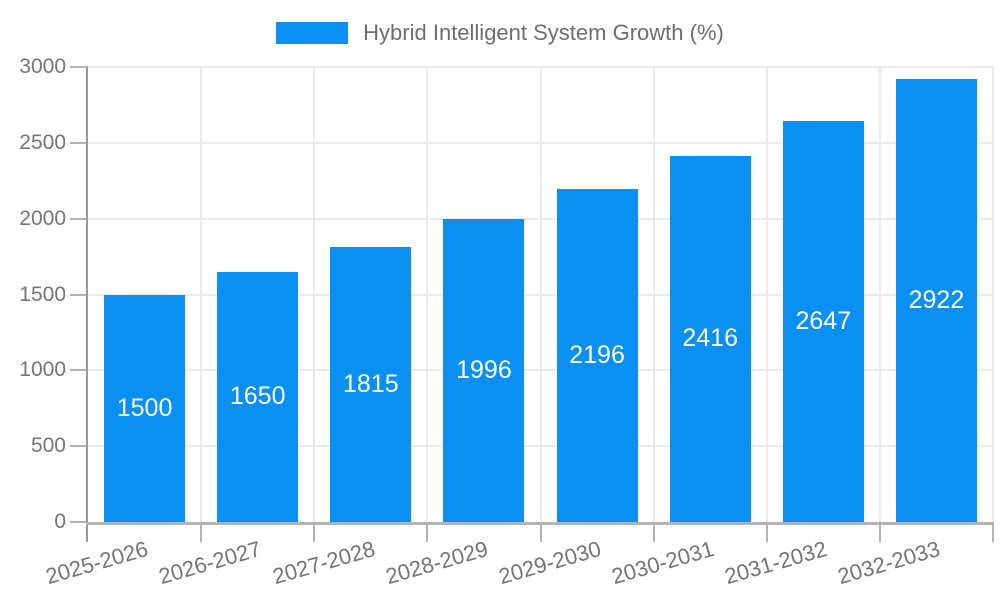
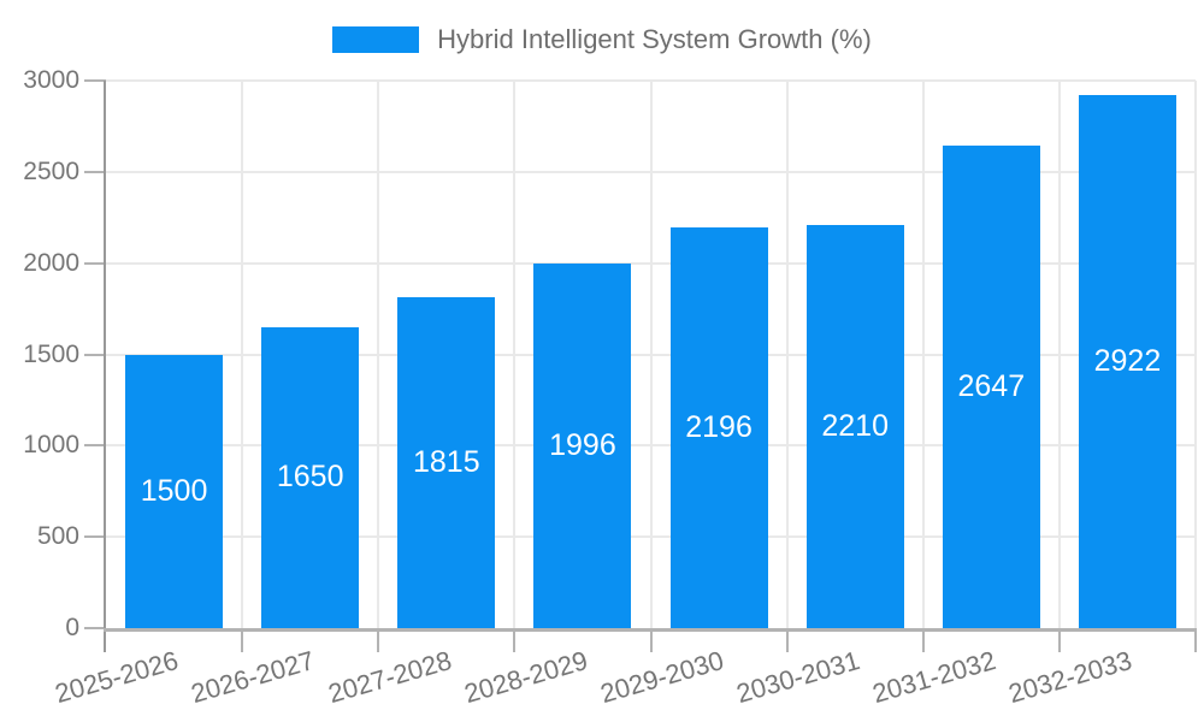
2030-2031: 2416 -> 2210
